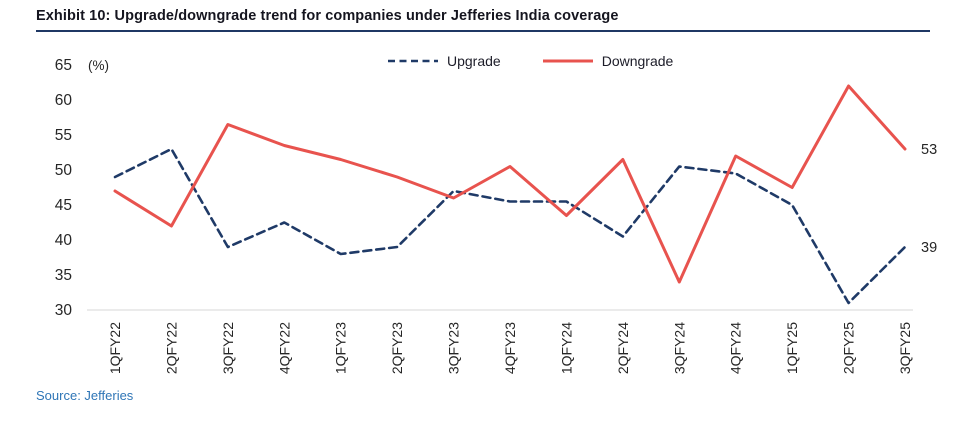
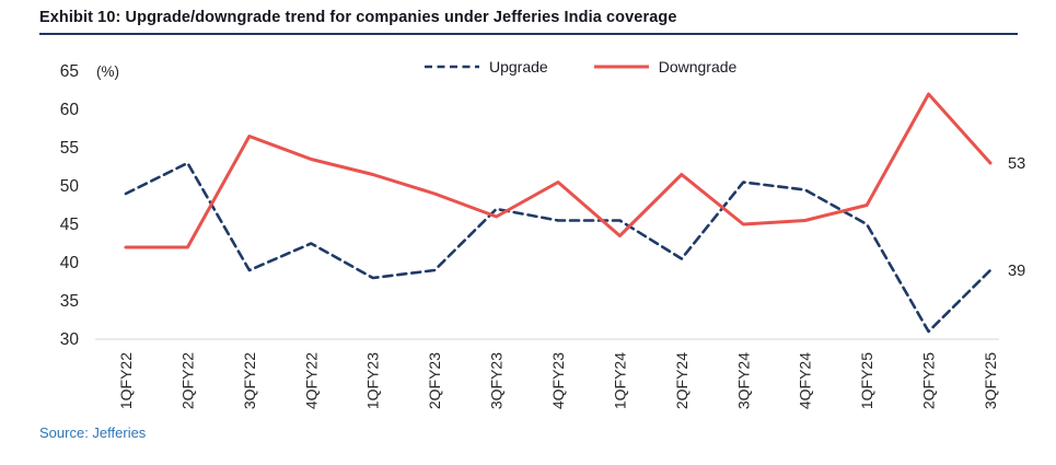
Downgrade/1QFY22: 47 -> 42
Downgrade/3QFY24: 34 -> 45
Downgrade/4QFY24: 52 -> 46
